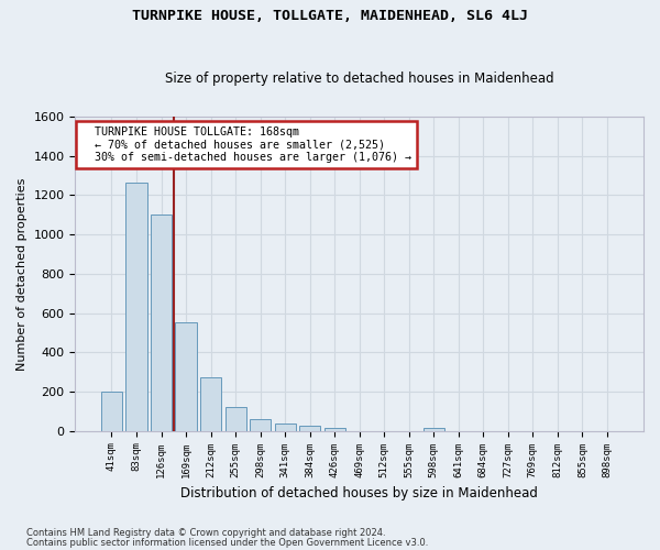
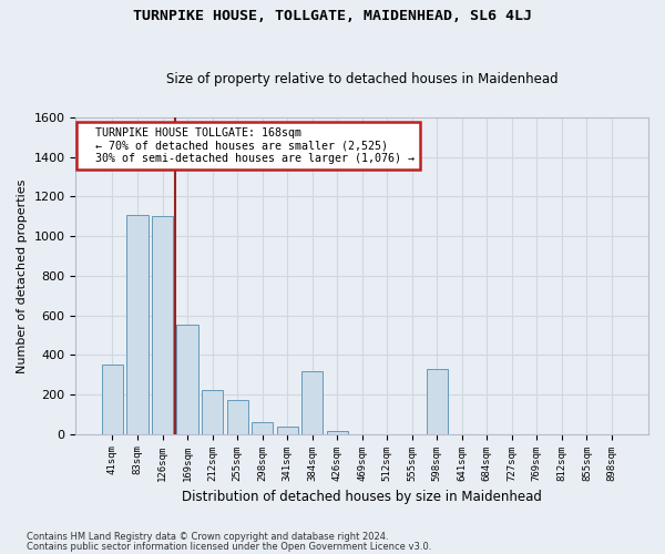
41sqm: 200 -> 350
83sqm: 1260 -> 1110
212sqm: 270 -> 220
255sqm: 120 -> 170
384sqm: 20 -> 320
598sqm: 20 -> 330
